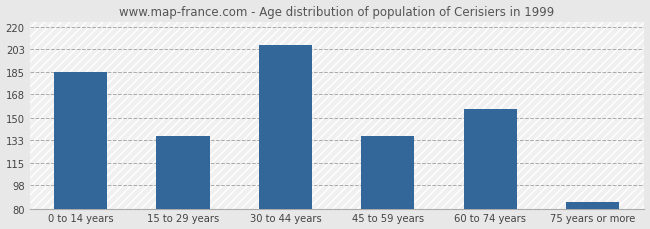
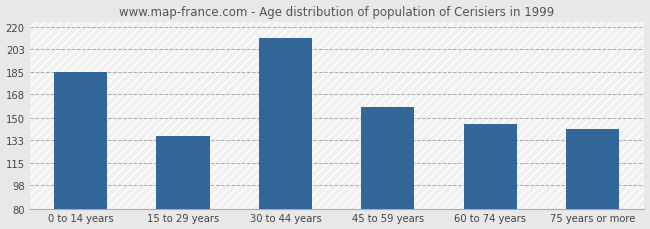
30 to 44 years: 206 -> 211
45 to 59 years: 136 -> 158
60 to 74 years: 157 -> 145
75 years or more: 85 -> 141
